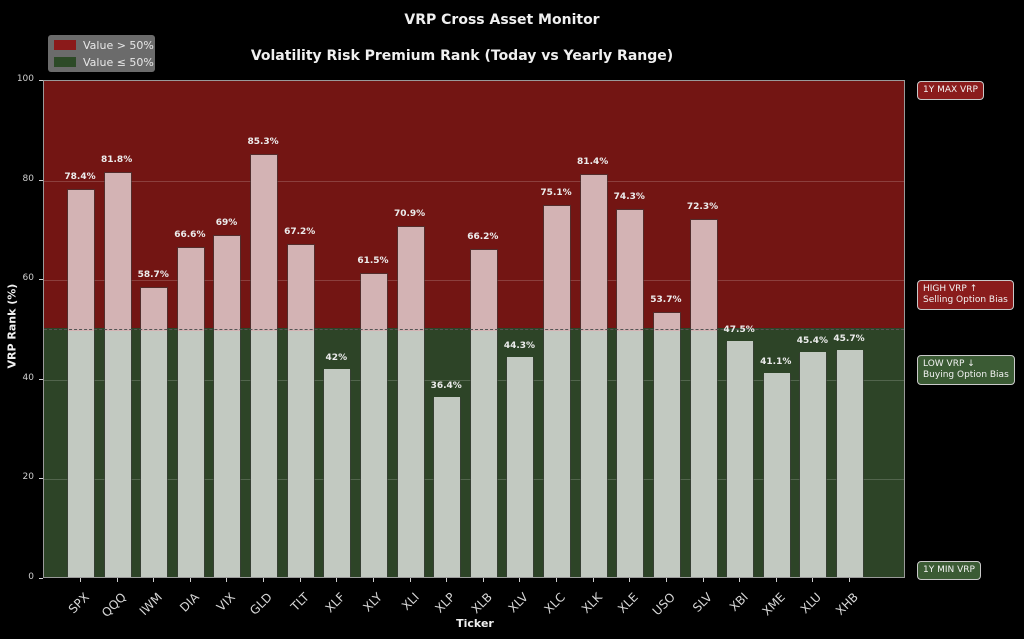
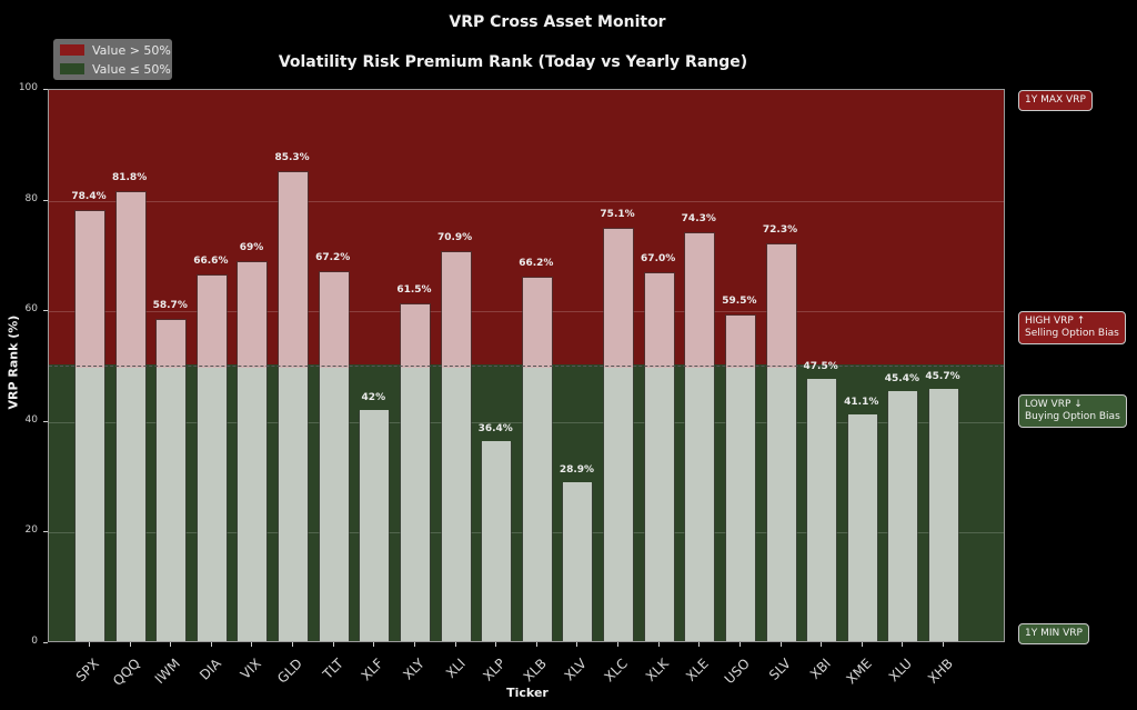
XLV: 44.3% -> 28.9%
XLK: 81.4% -> 67.0%
USO: 53.7% -> 59.5%
